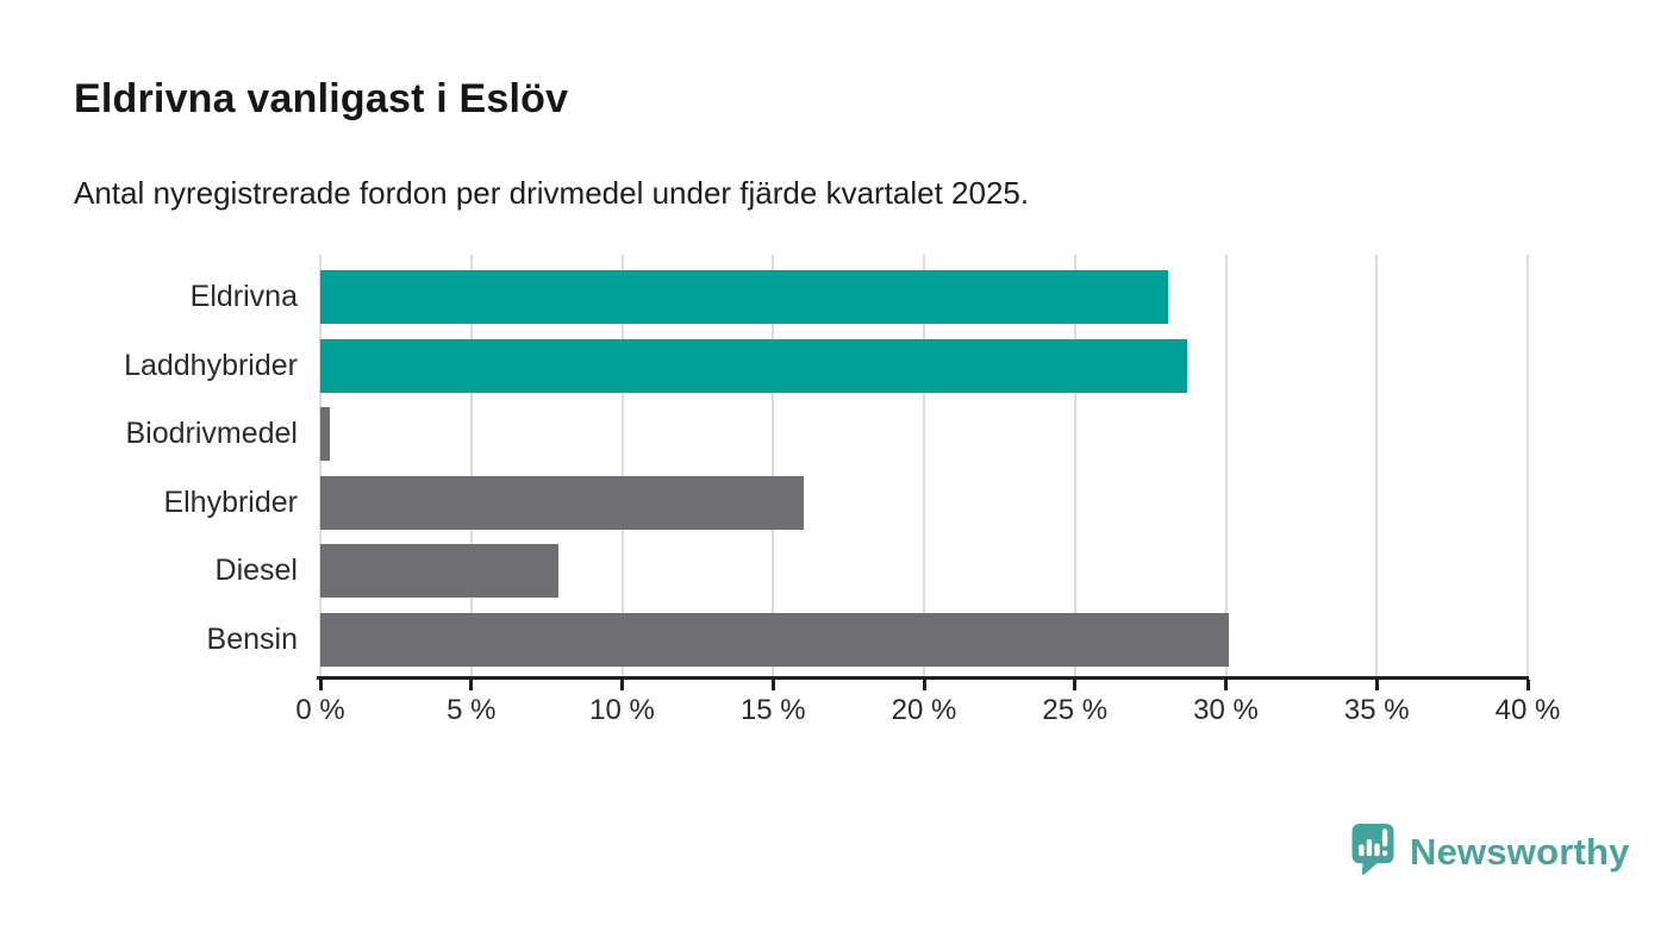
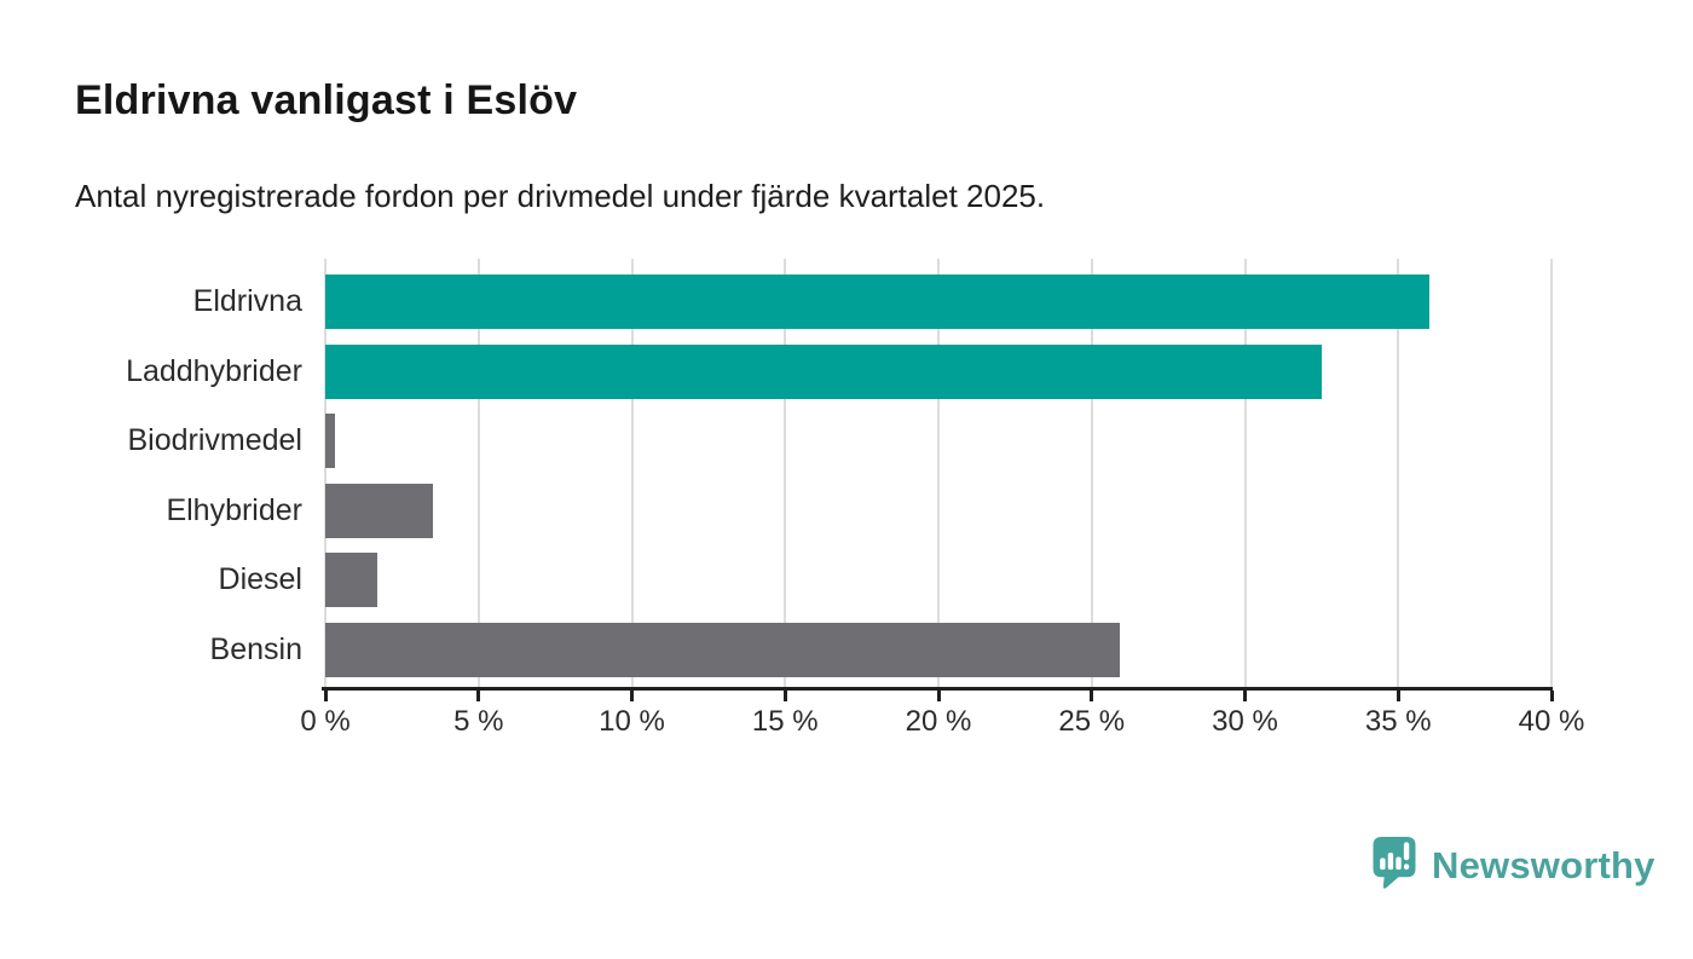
Eldrivna: 28.1% -> 36.0%
Laddhybrider: 28.7% -> 32.5%
Elhybrider: 16.0% -> 3.5%
Diesel: 7.9% -> 1.7%
Bensin: 30.1% -> 25.9%
